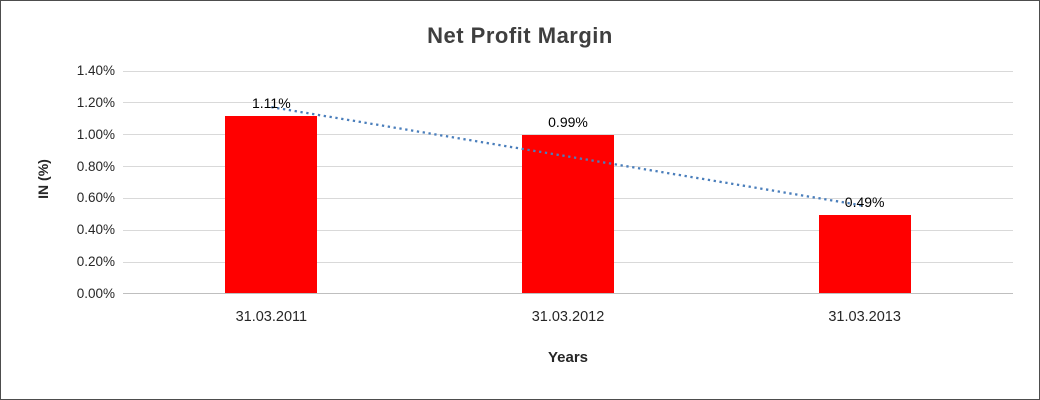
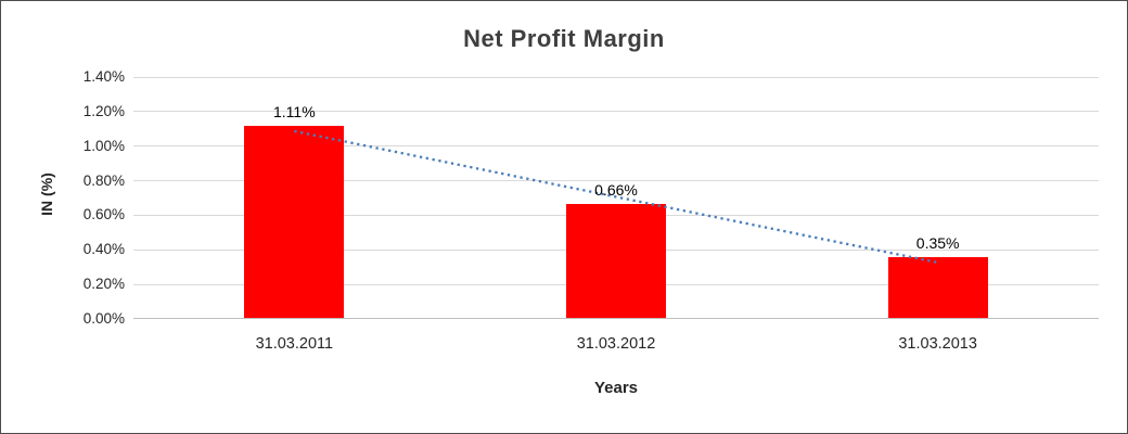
31.03.2012: 0.99% -> 0.66%
31.03.2013: 0.49% -> 0.35%
